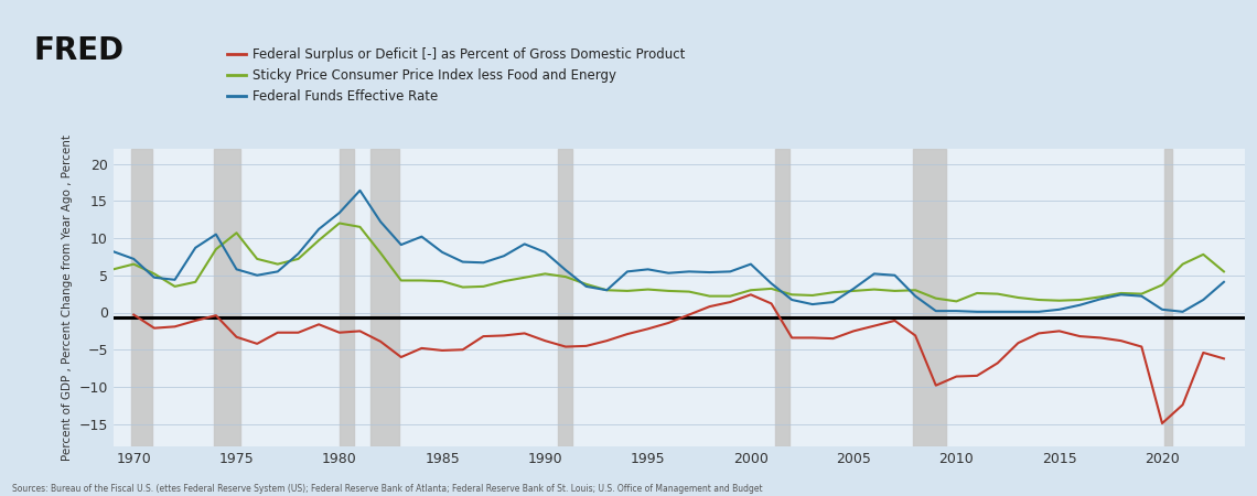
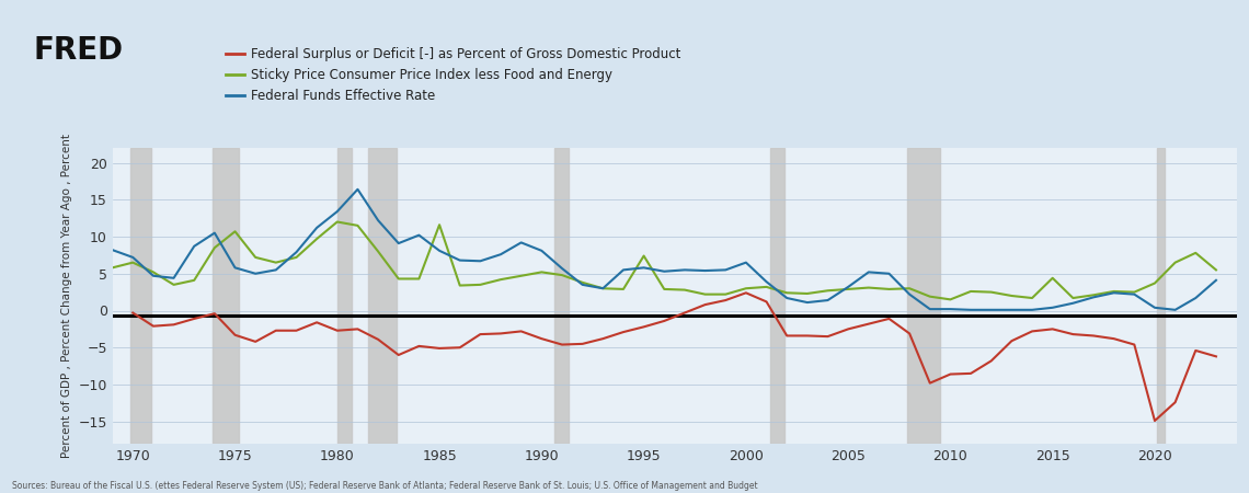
Sticky Price Consumer Price Index less Food and Energy/1985: 4.2 -> 11.6
Sticky Price Consumer Price Index less Food and Energy/1995: 3.1 -> 7.4
Sticky Price Consumer Price Index less Food and Energy/2015: 1.6 -> 4.4
